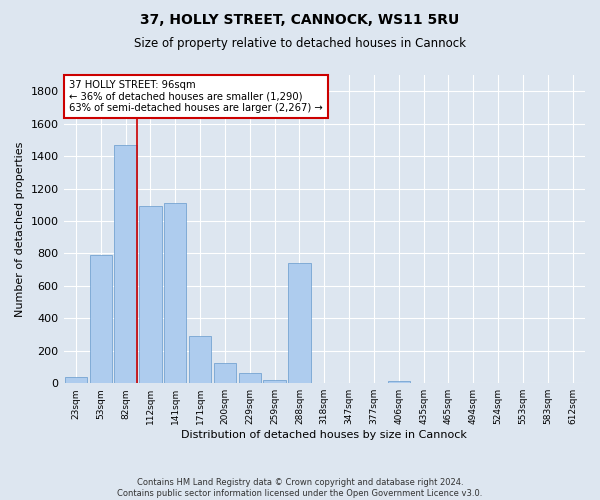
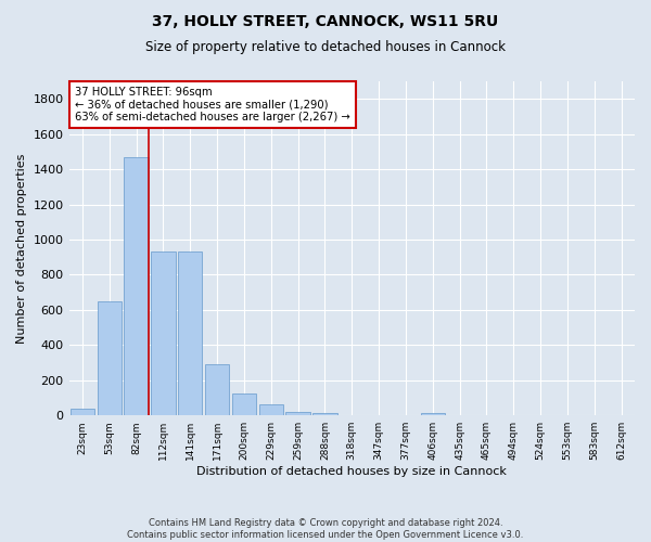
53sqm: 790 -> 650
112sqm: 1090 -> 940
141sqm: 1110 -> 940
288sqm: 740 -> 10
